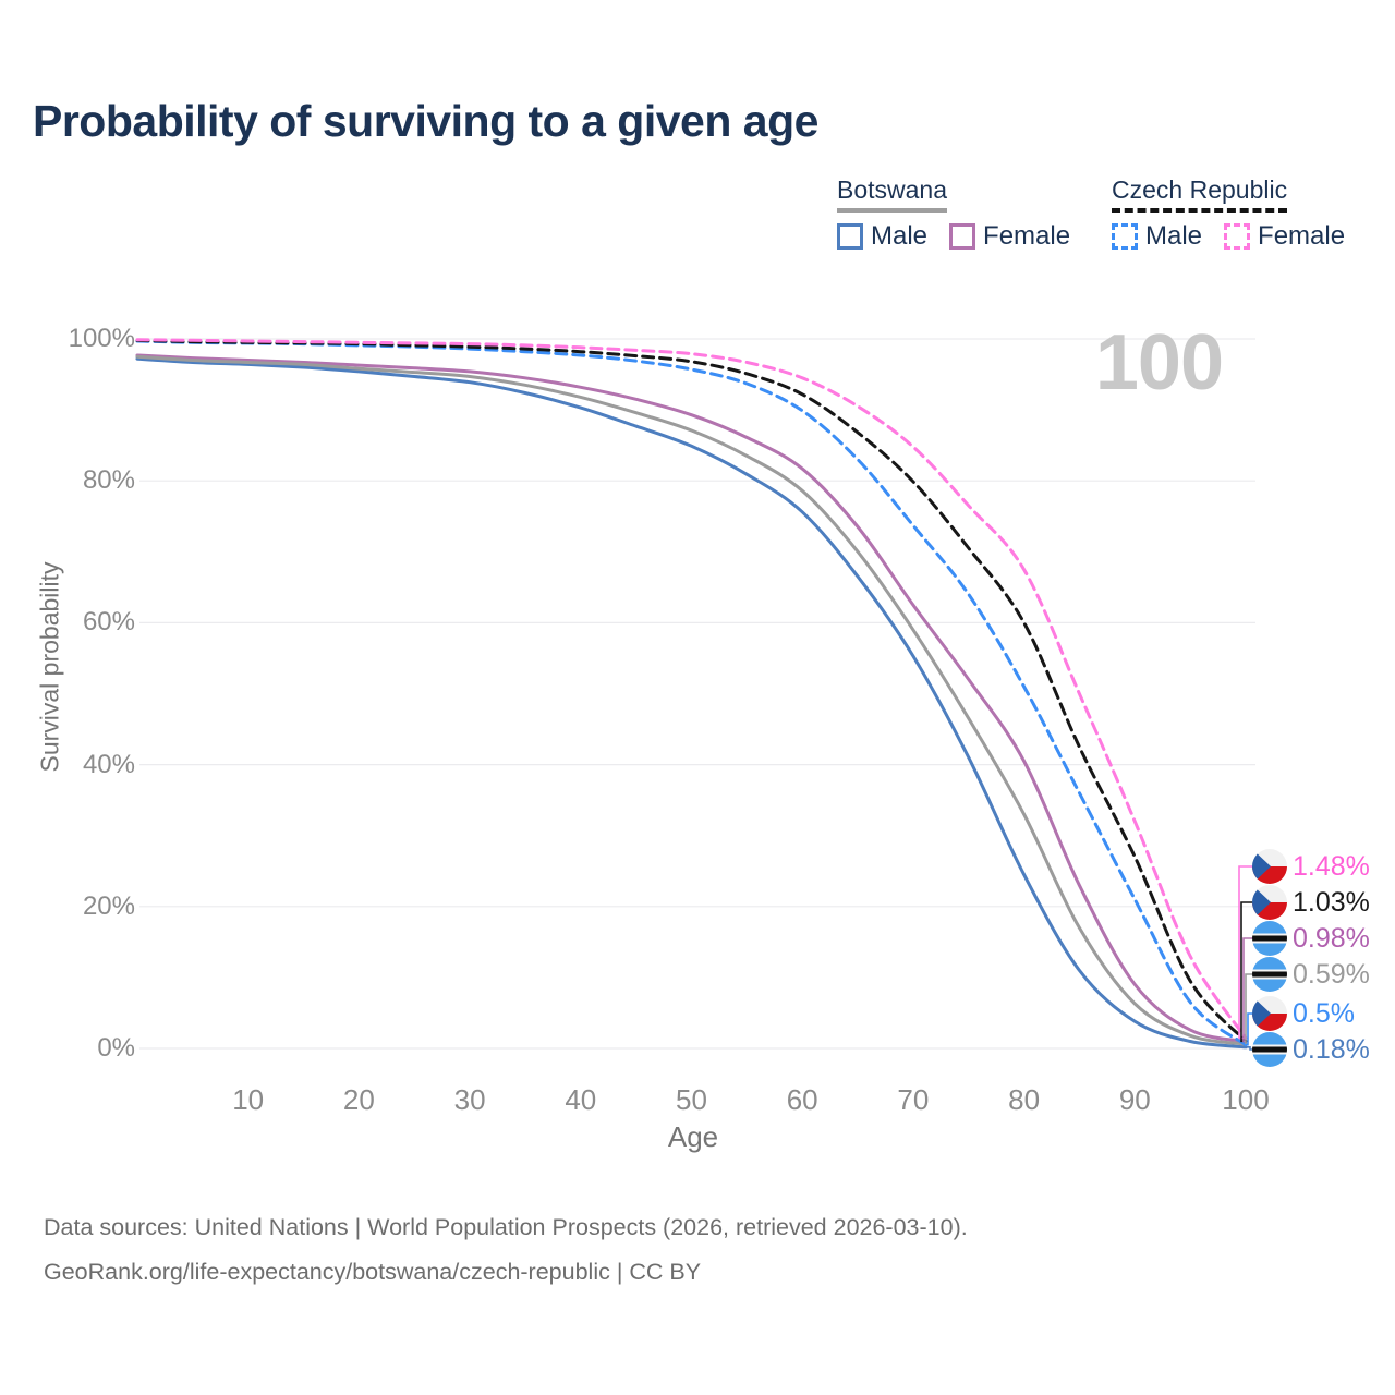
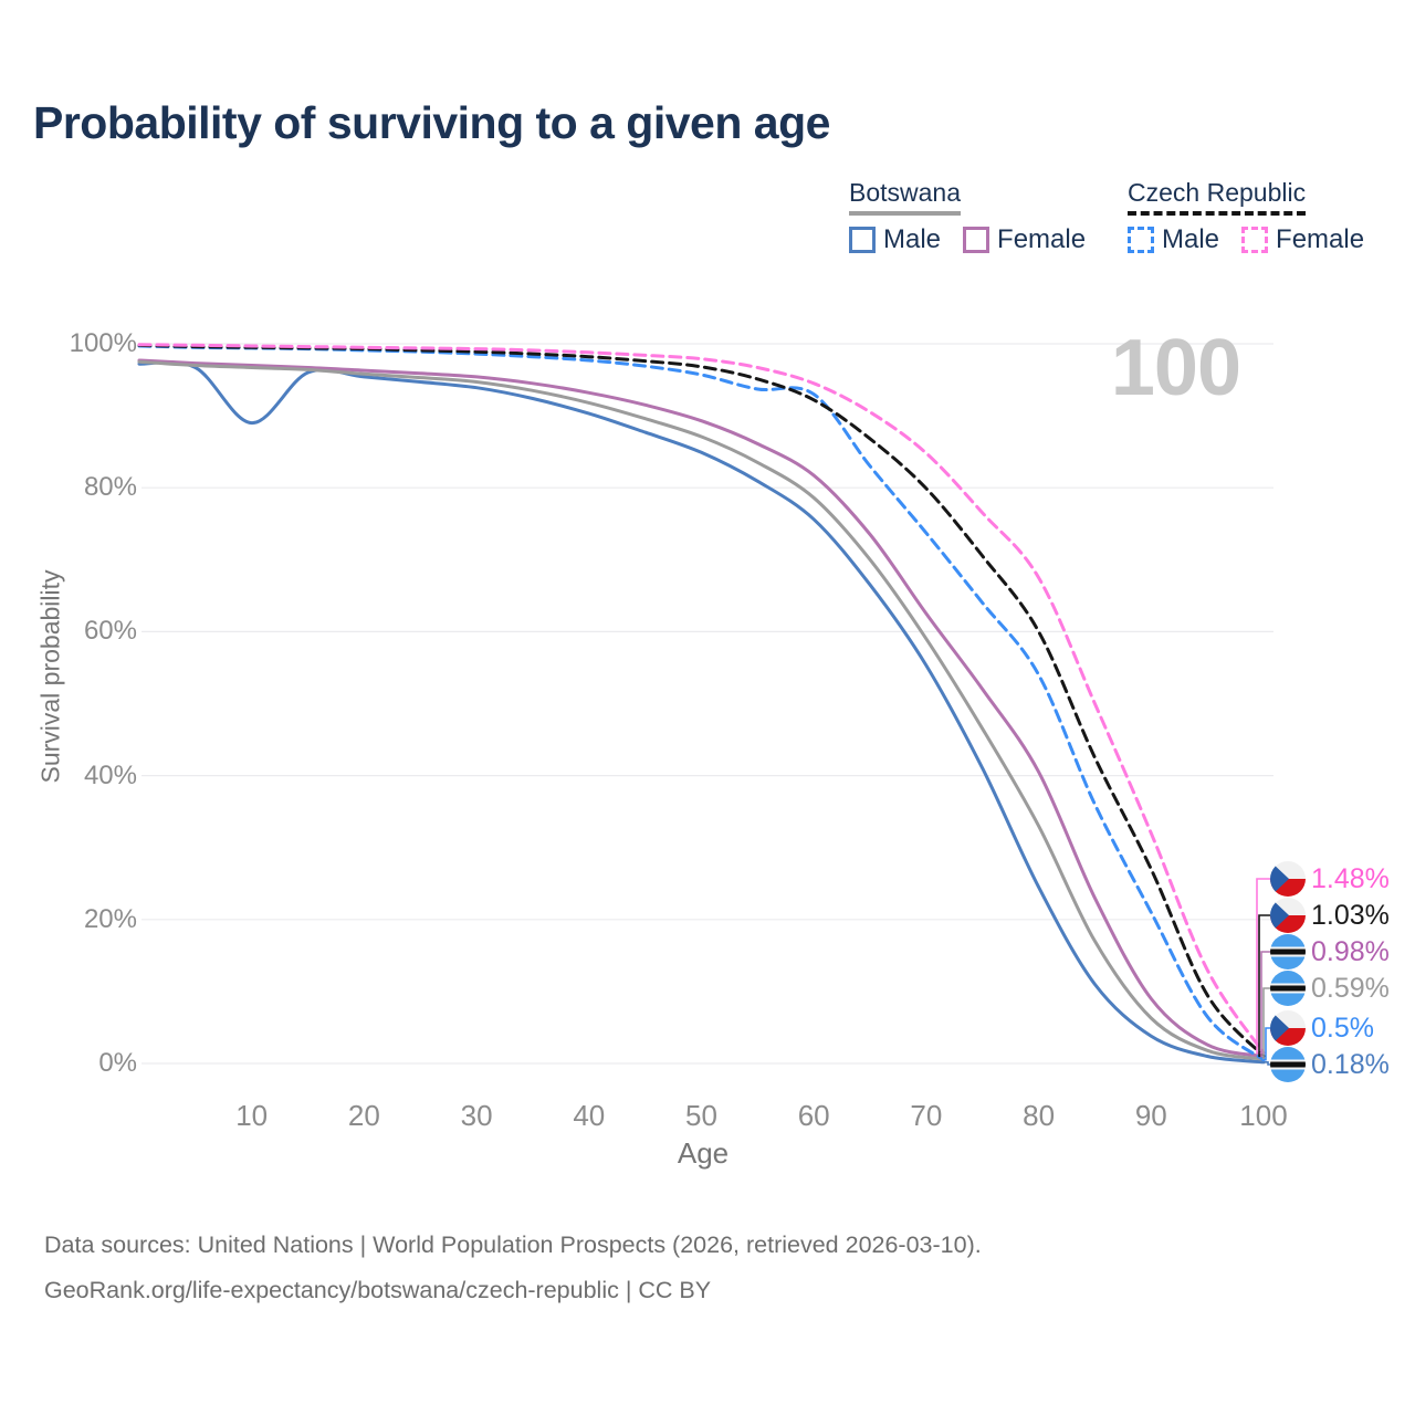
Botswana Male/10: 96% -> 89%
Czech Republic Male/60: 90% -> 93%
Czech Republic Male/80: 51% -> 54%
